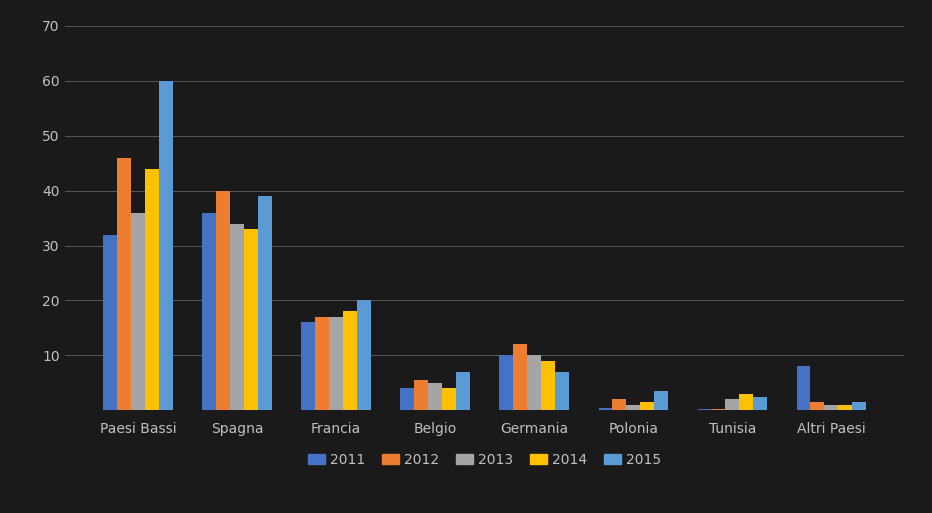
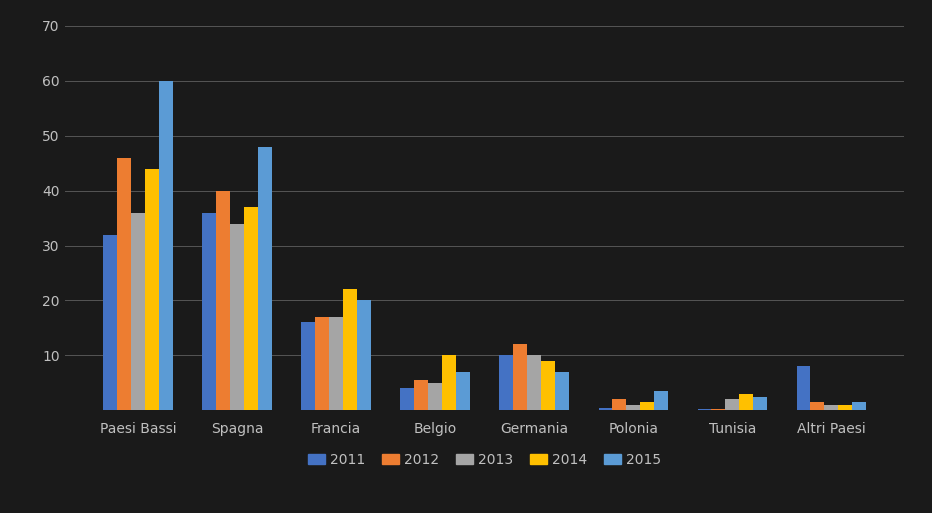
2014/Spagna: 33.0 -> 37.0
2015/Spagna: 39.0 -> 48.0
2014/Francia: 18.0 -> 22.0
2014/Belgio: 4.0 -> 10.0
